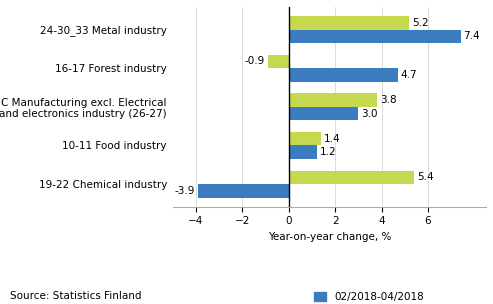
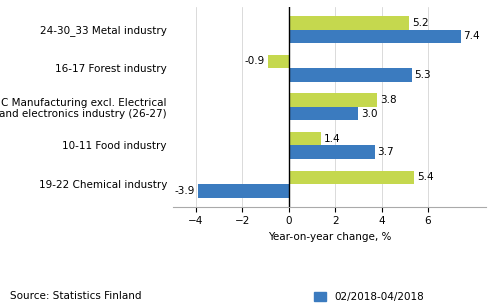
02/2018-04/2018/16-17 Forest industry: 4.7 -> 5.3
02/2018-04/2018/10-11 Food industry: 1.2 -> 3.7
